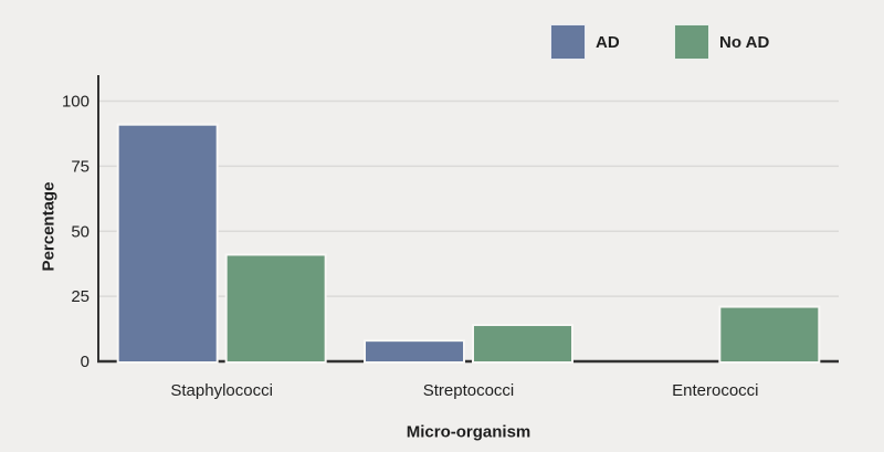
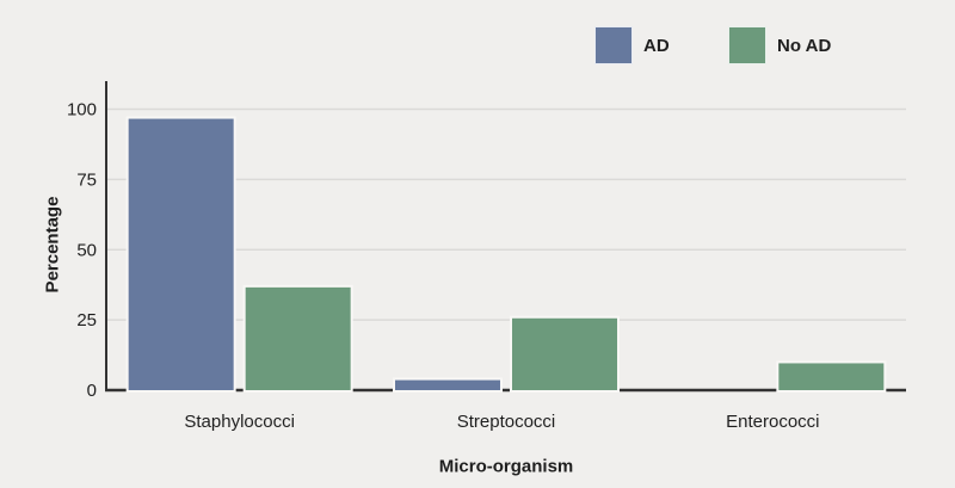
AD/Staphylococci: 91 -> 97
No AD/Staphylococci: 41 -> 37
AD/Streptococci: 8 -> 4
No AD/Streptococci: 14 -> 26
No AD/Enterococci: 21 -> 10
